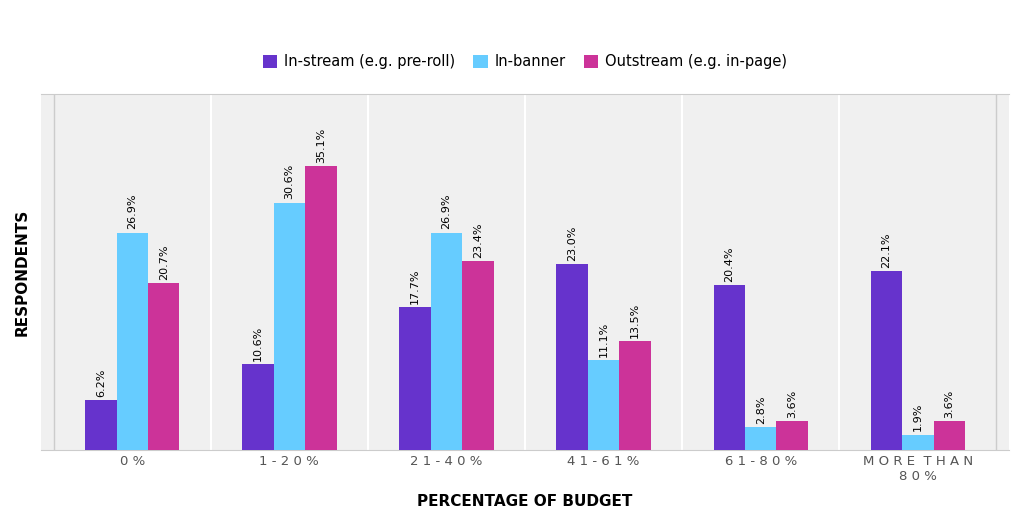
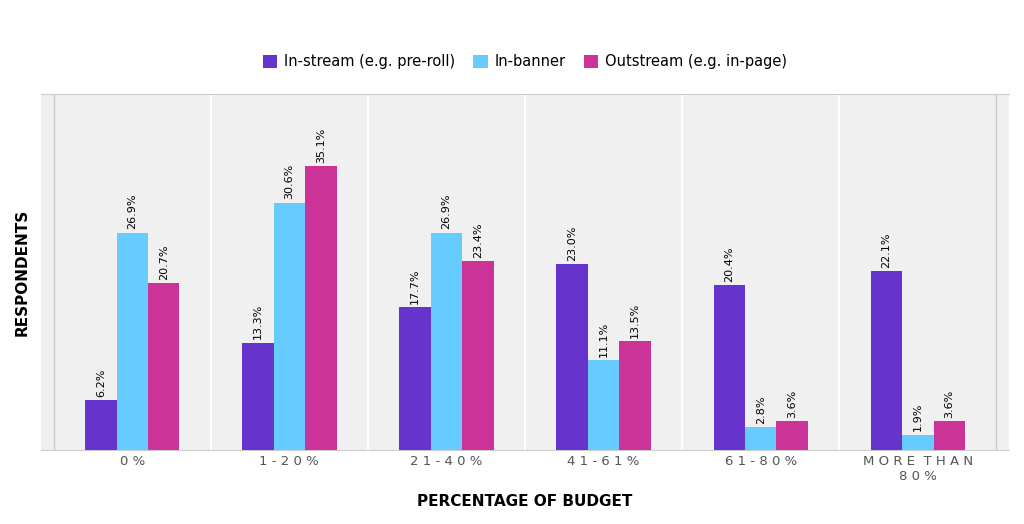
In-stream (e.g. pre-roll)/1 - 2 0 %: 10.6% -> 13.3%
